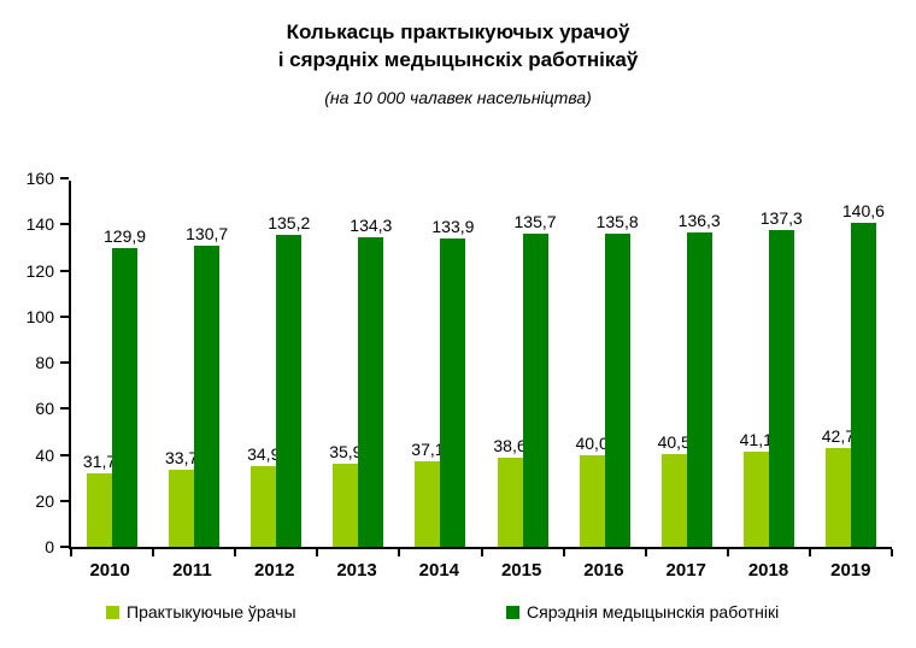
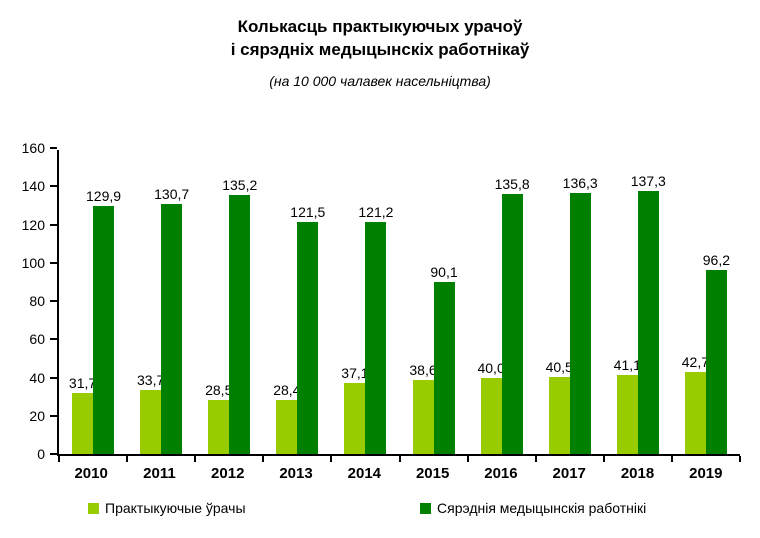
Практыкуючые ўрачы/2012: 34,9 -> 28,5
Практыкуючые ўрачы/2013: 35,9 -> 28,4
Сярэднія медыцынскія работнікі/2013: 134,3 -> 121,5
Сярэднія медыцынскія работнікі/2014: 133,9 -> 121,2
Сярэднія медыцынскія работнікі/2015: 135,7 -> 90,1
Сярэднія медыцынскія работнікі/2019: 140,6 -> 96,2
